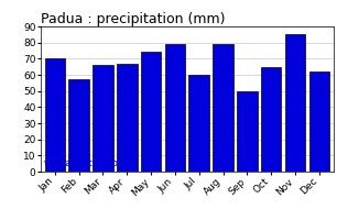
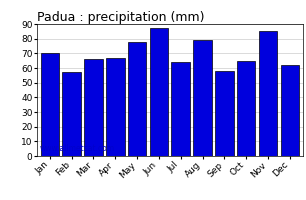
May: 74 -> 78
Jun: 79 -> 87
Jul: 60 -> 64
Sep: 50 -> 58
